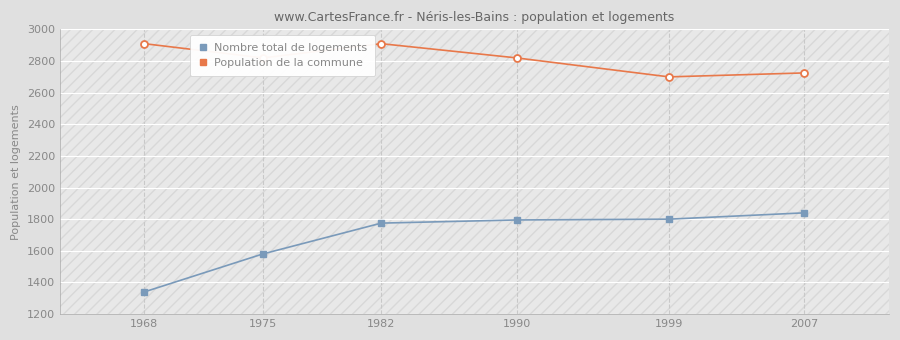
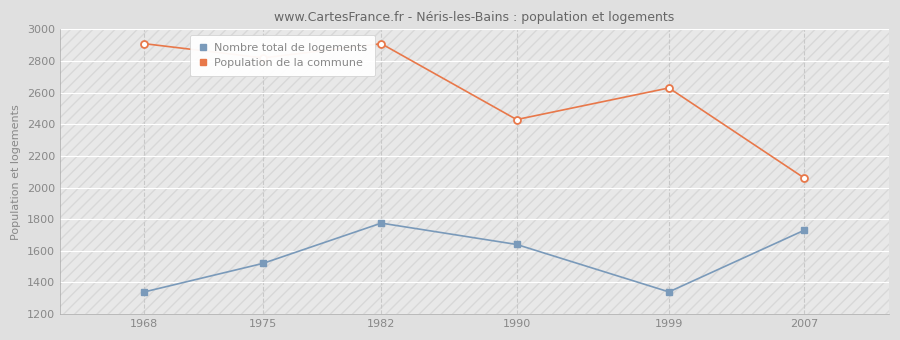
Nombre total de logements/1975: 1580 -> 1520
Nombre total de logements/1990: 1800 -> 1640
Population de la commune/1990: 2820 -> 2430
Nombre total de logements/1999: 1800 -> 1340
Population de la commune/1999: 2700 -> 2630
Nombre total de logements/2007: 1840 -> 1730
Population de la commune/2007: 2720 -> 2060
